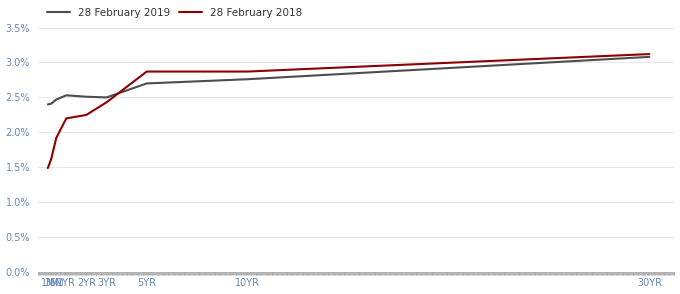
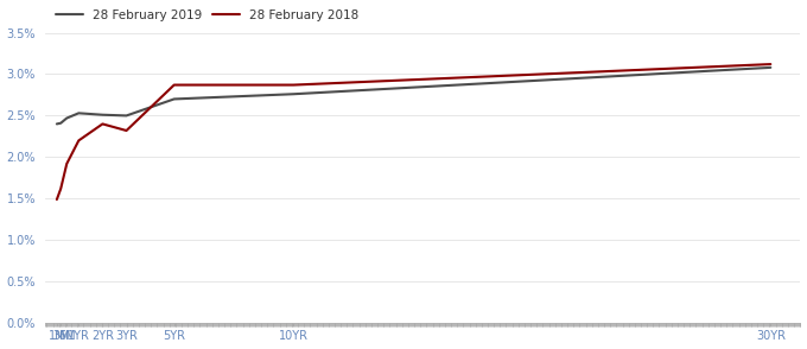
28 February 2018/2YR: 2.25% -> 2.40%
28 February 2018/3YR: 2.43% -> 2.32%
